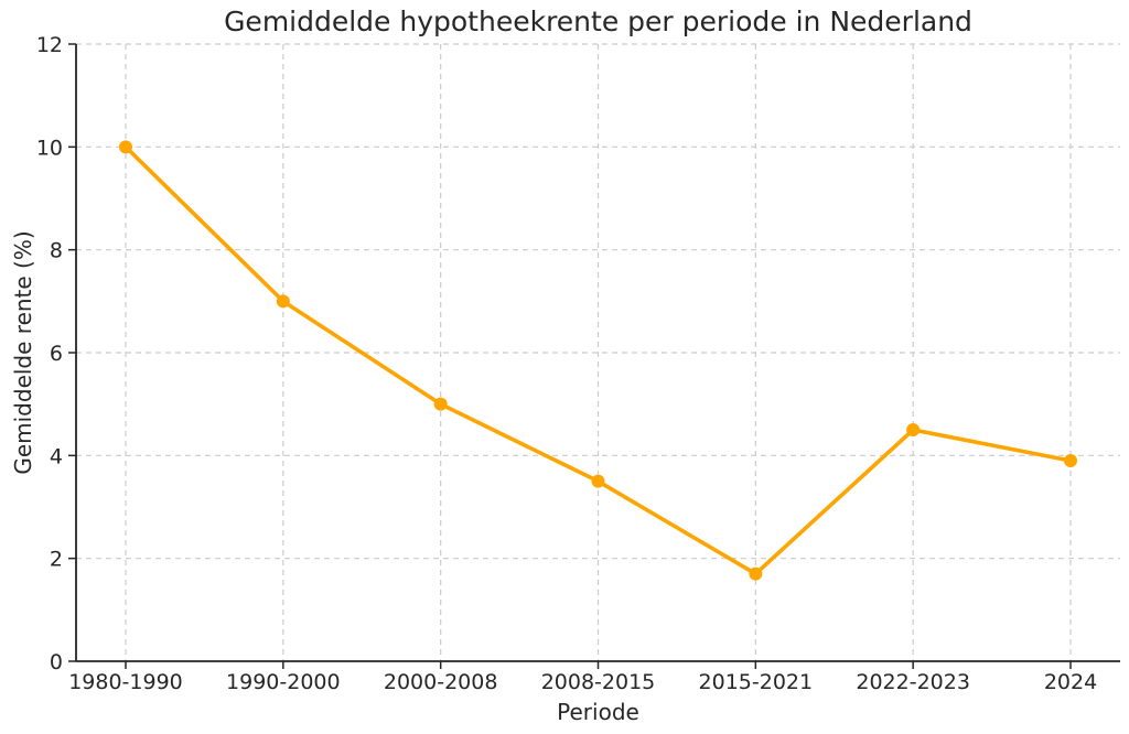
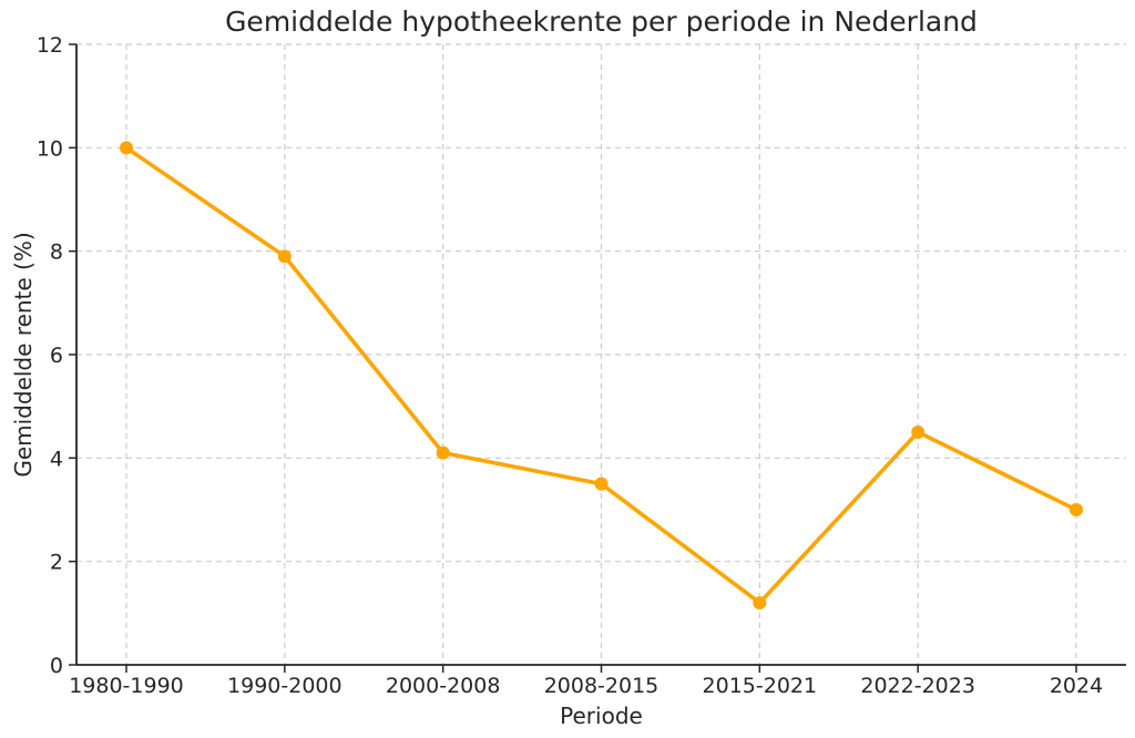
1990-2000: 7.0 -> 7.9
2000-2008: 5.0 -> 4.1
2015-2021: 1.7 -> 1.2
2024: 3.9 -> 3.0
